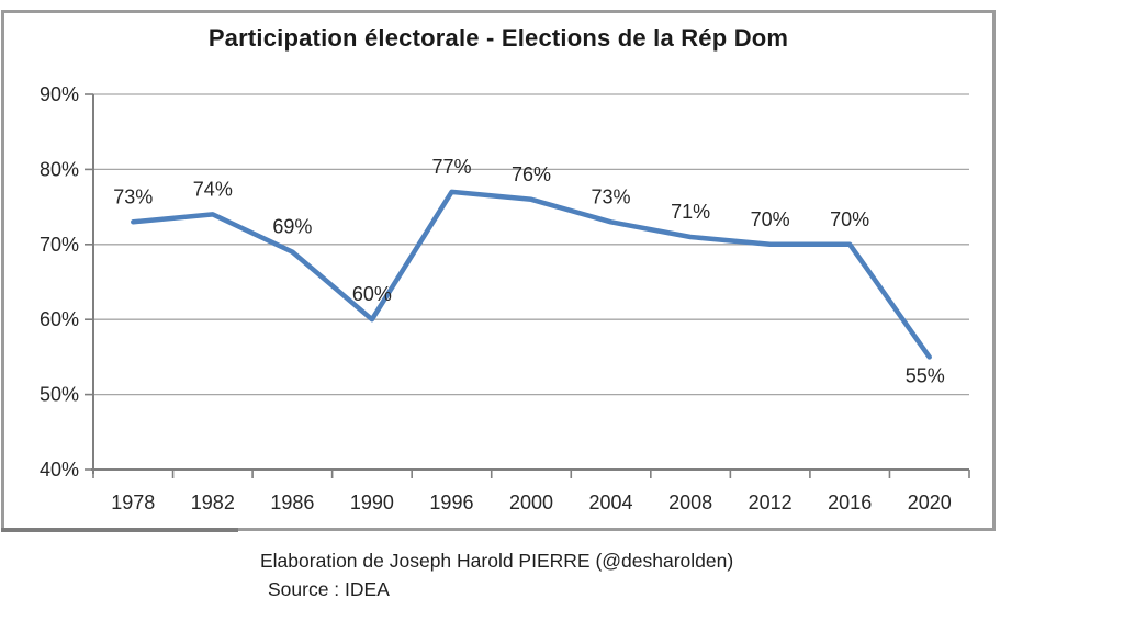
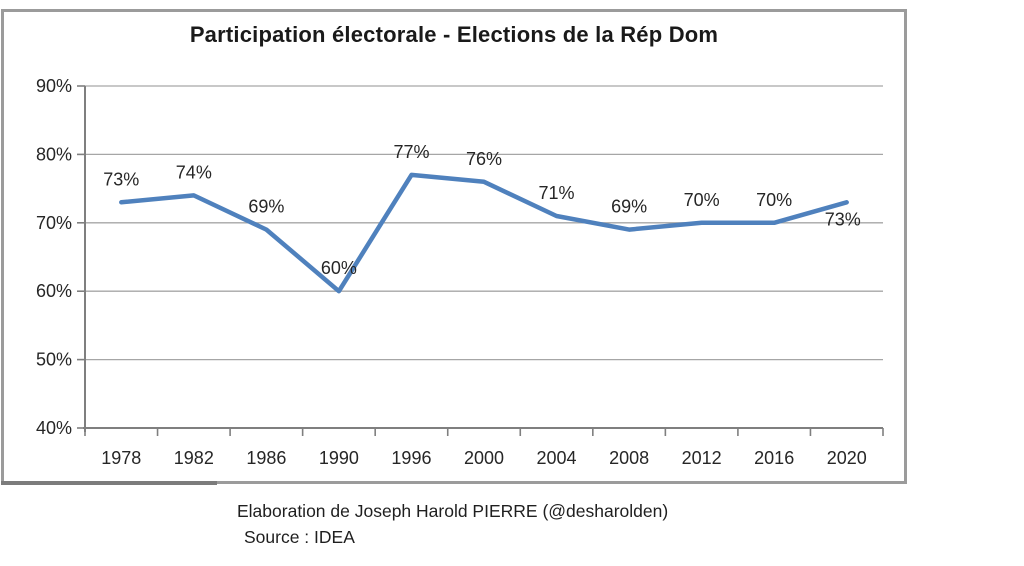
2004: 73% -> 71%
2008: 71% -> 69%
2020: 55% -> 73%
